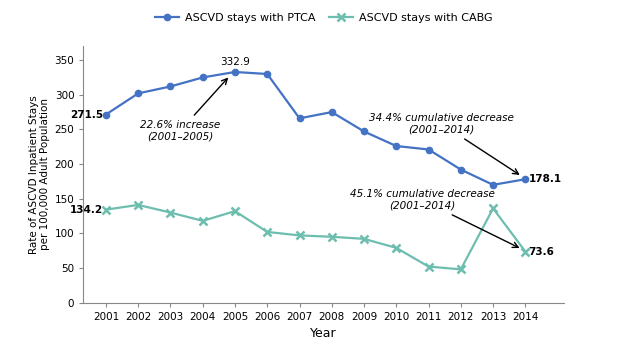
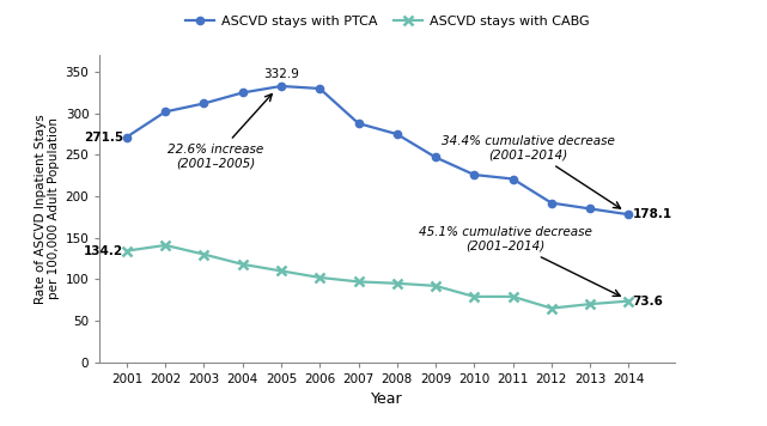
ASCVD stays with CABG/2005: 132 -> 110
ASCVD stays with PTCA/2007: 266 -> 288
ASCVD stays with CABG/2011: 52 -> 79
ASCVD stays with CABG/2012: 48 -> 65
ASCVD stays with PTCA/2013: 170 -> 185
ASCVD stays with CABG/2013: 136 -> 70
